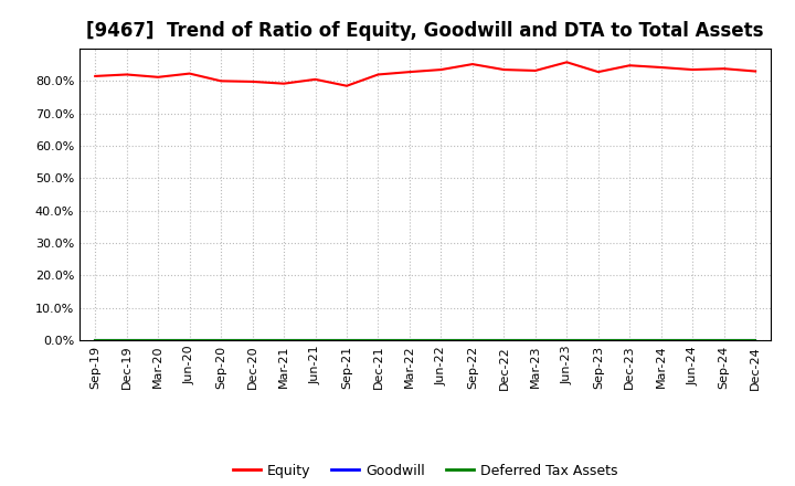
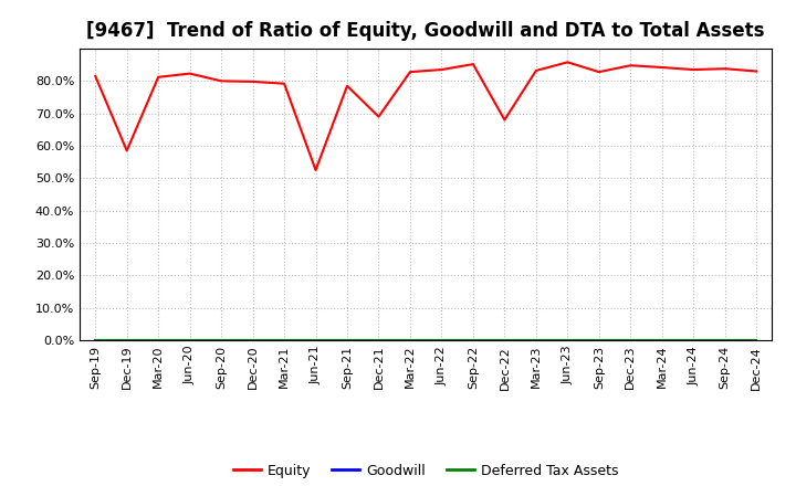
Equity/Dec-19: 82.0% -> 58.5%
Equity/Jun-21: 80.5% -> 52.5%
Equity/Dec-21: 82.0% -> 69.0%
Equity/Dec-22: 83.5% -> 68.0%
